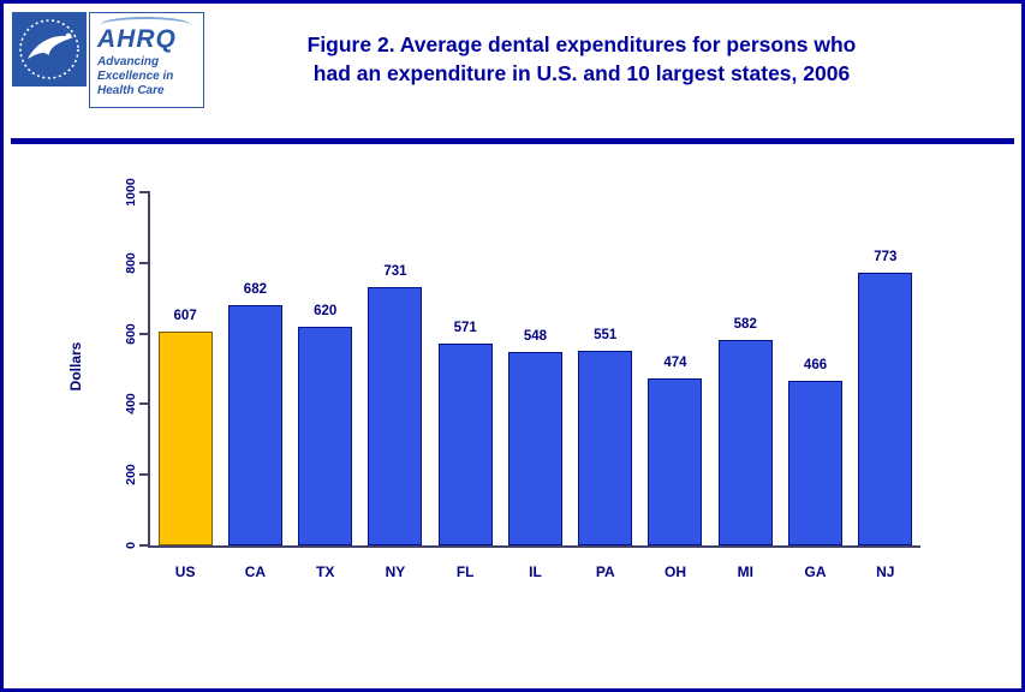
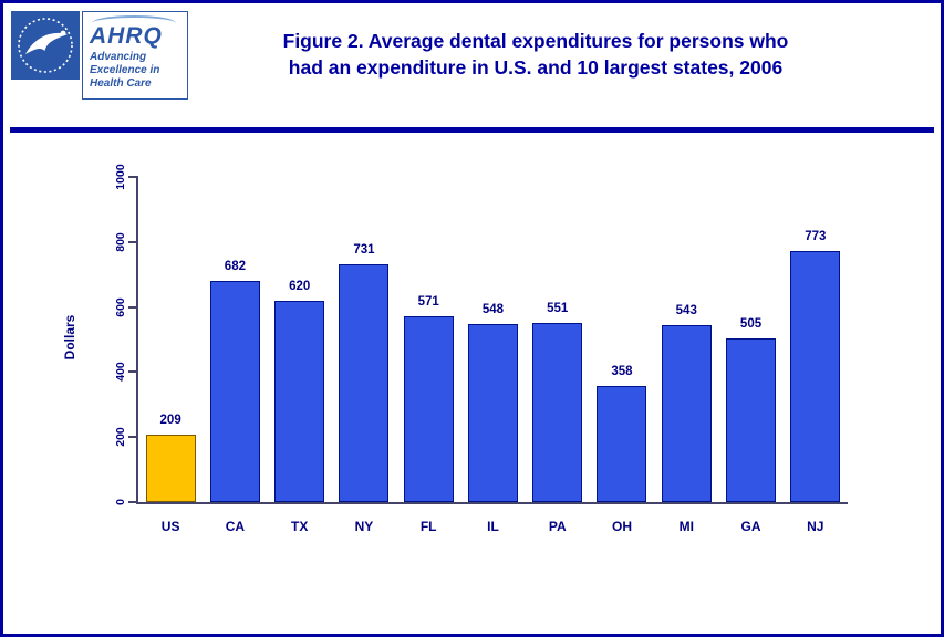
US: 607 -> 209
OH: 474 -> 358
MI: 582 -> 543
GA: 466 -> 505
